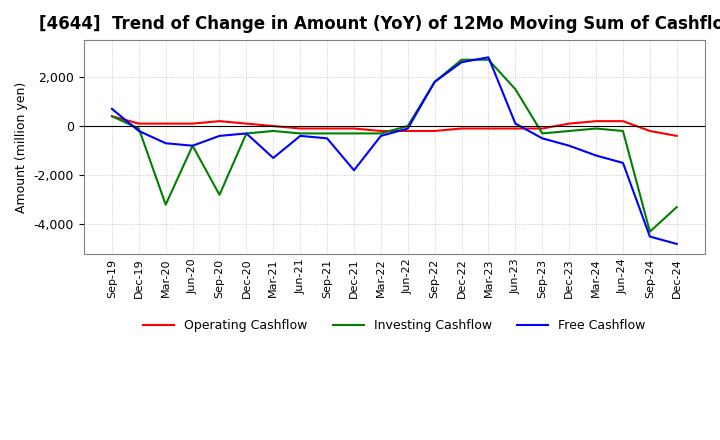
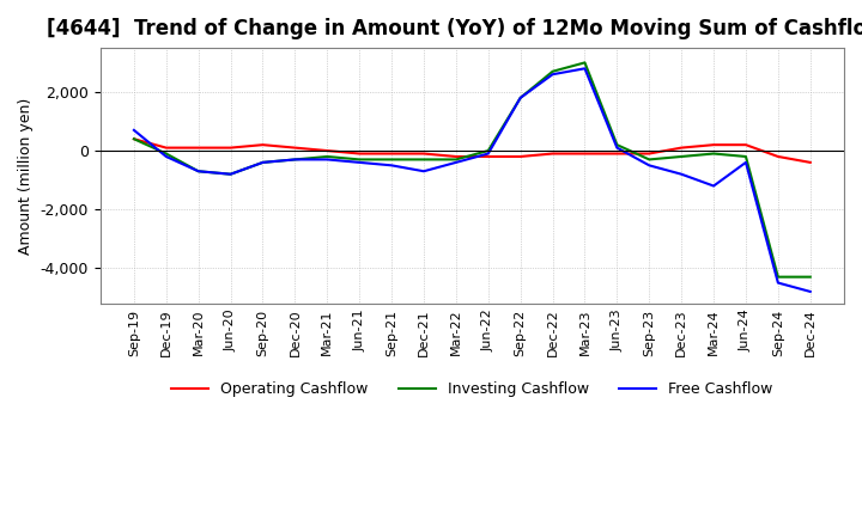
Investing Cashflow/Mar-20: -3,200 -> -700
Investing Cashflow/Sep-20: -2,800 -> -400
Free Cashflow/Mar-21: -1,300 -> -300
Free Cashflow/Dec-21: -1,800 -> -700
Investing Cashflow/Mar-23: 2,700 -> 3,000
Investing Cashflow/Jun-23: 1,500 -> 200
Free Cashflow/Jun-24: -1,500 -> -400
Investing Cashflow/Dec-24: -3,300 -> -4,300
